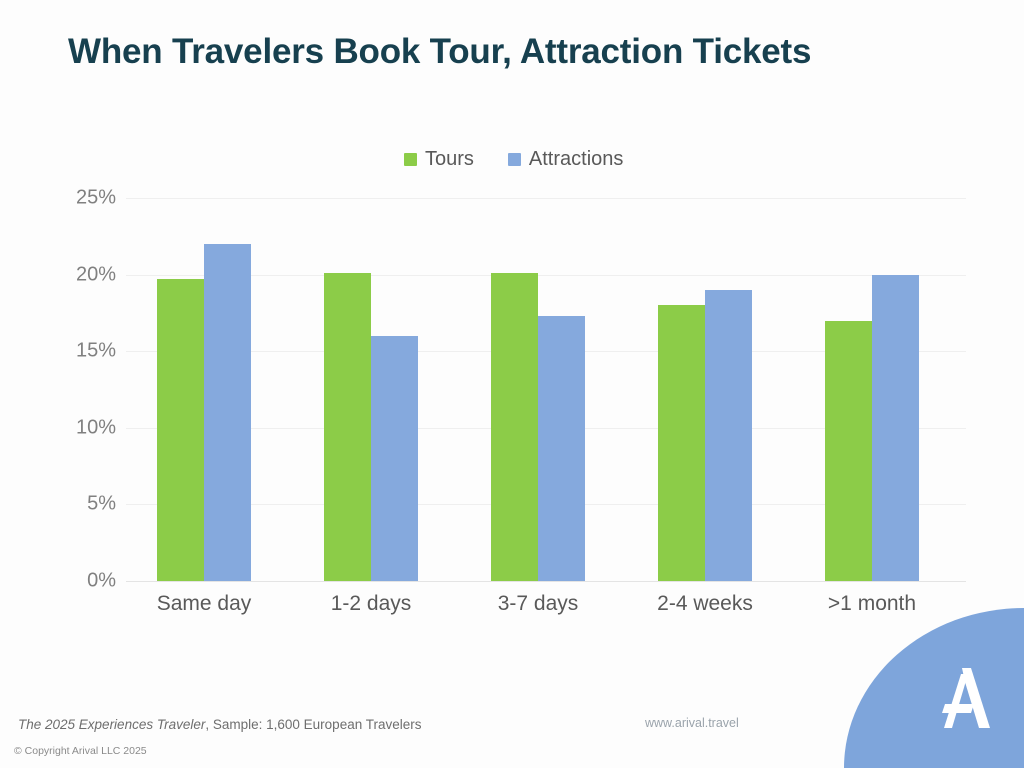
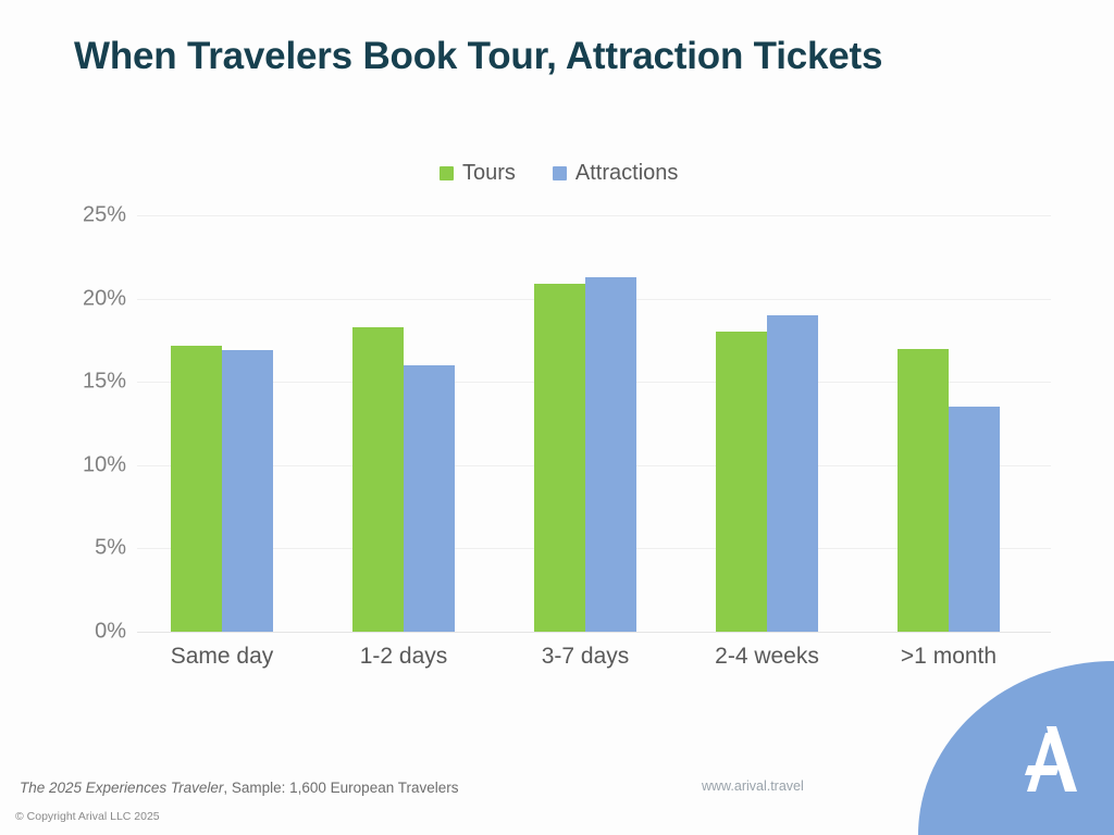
Tours/Same day: 19.7% -> 17.2%
Attractions/Same day: 22.0% -> 16.9%
Tours/1-2 days: 20.1% -> 18.3%
Tours/3-7 days: 20.1% -> 20.9%
Attractions/3-7 days: 17.3% -> 21.3%
Attractions/>1 month: 20.0% -> 13.5%
